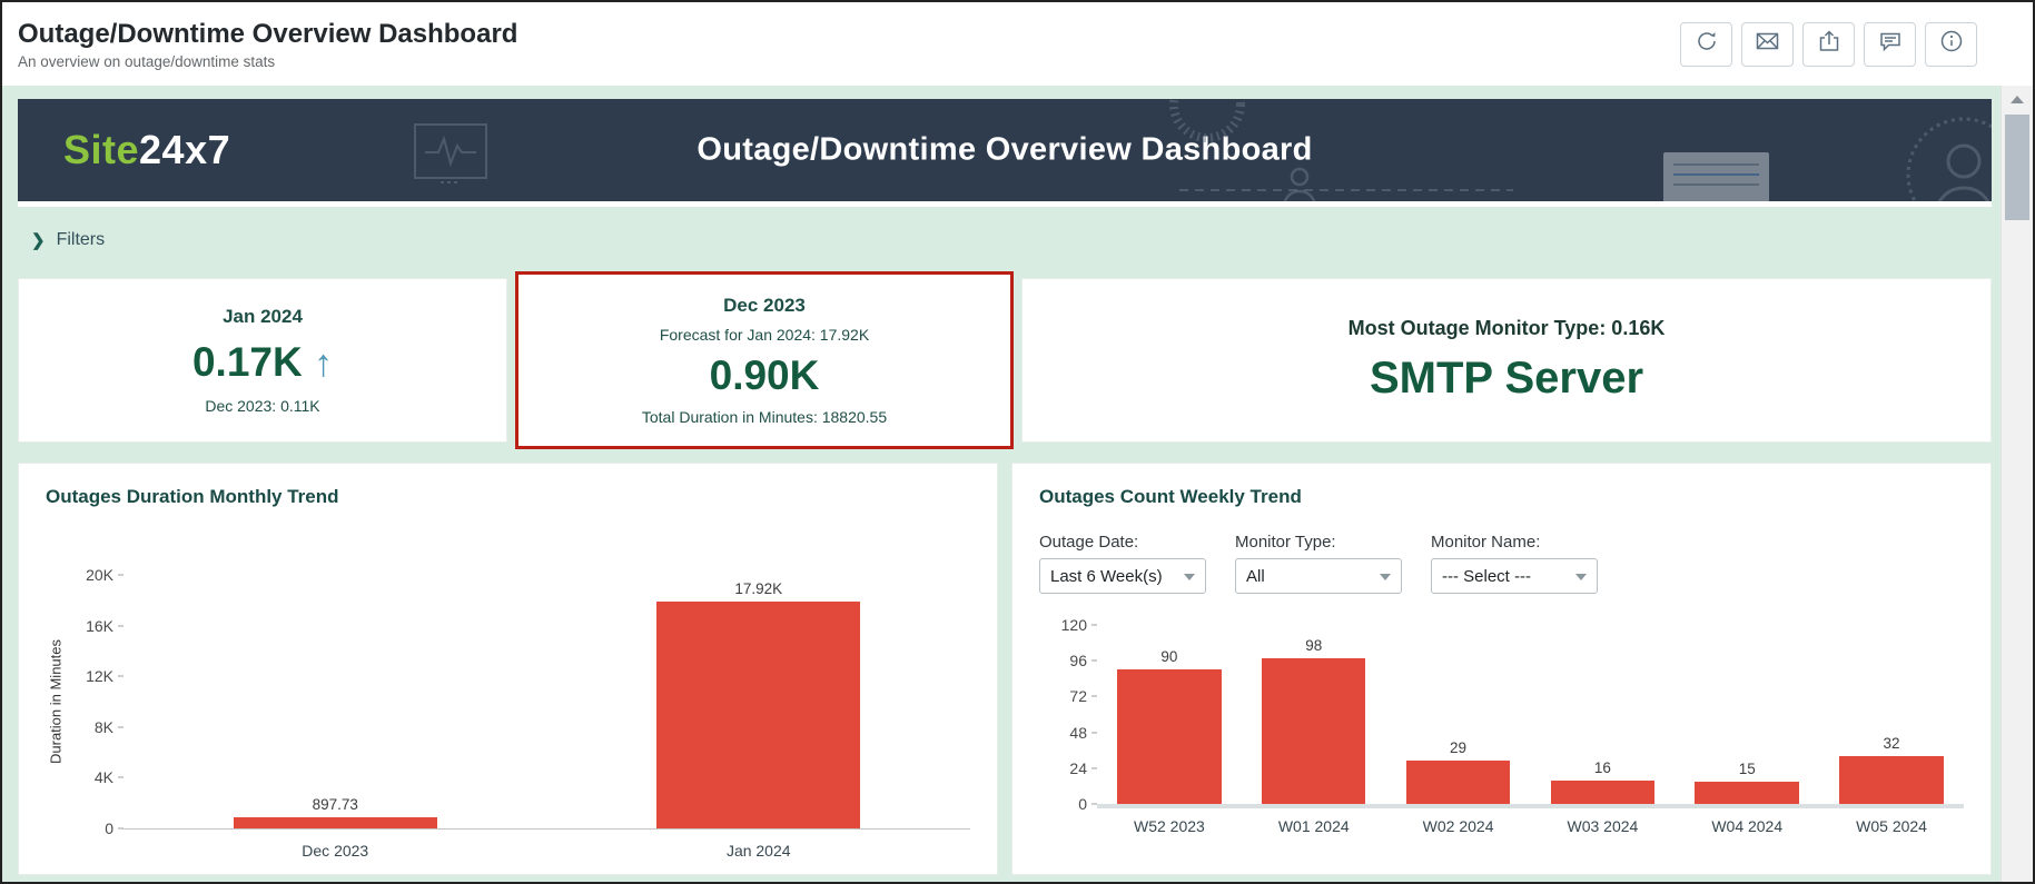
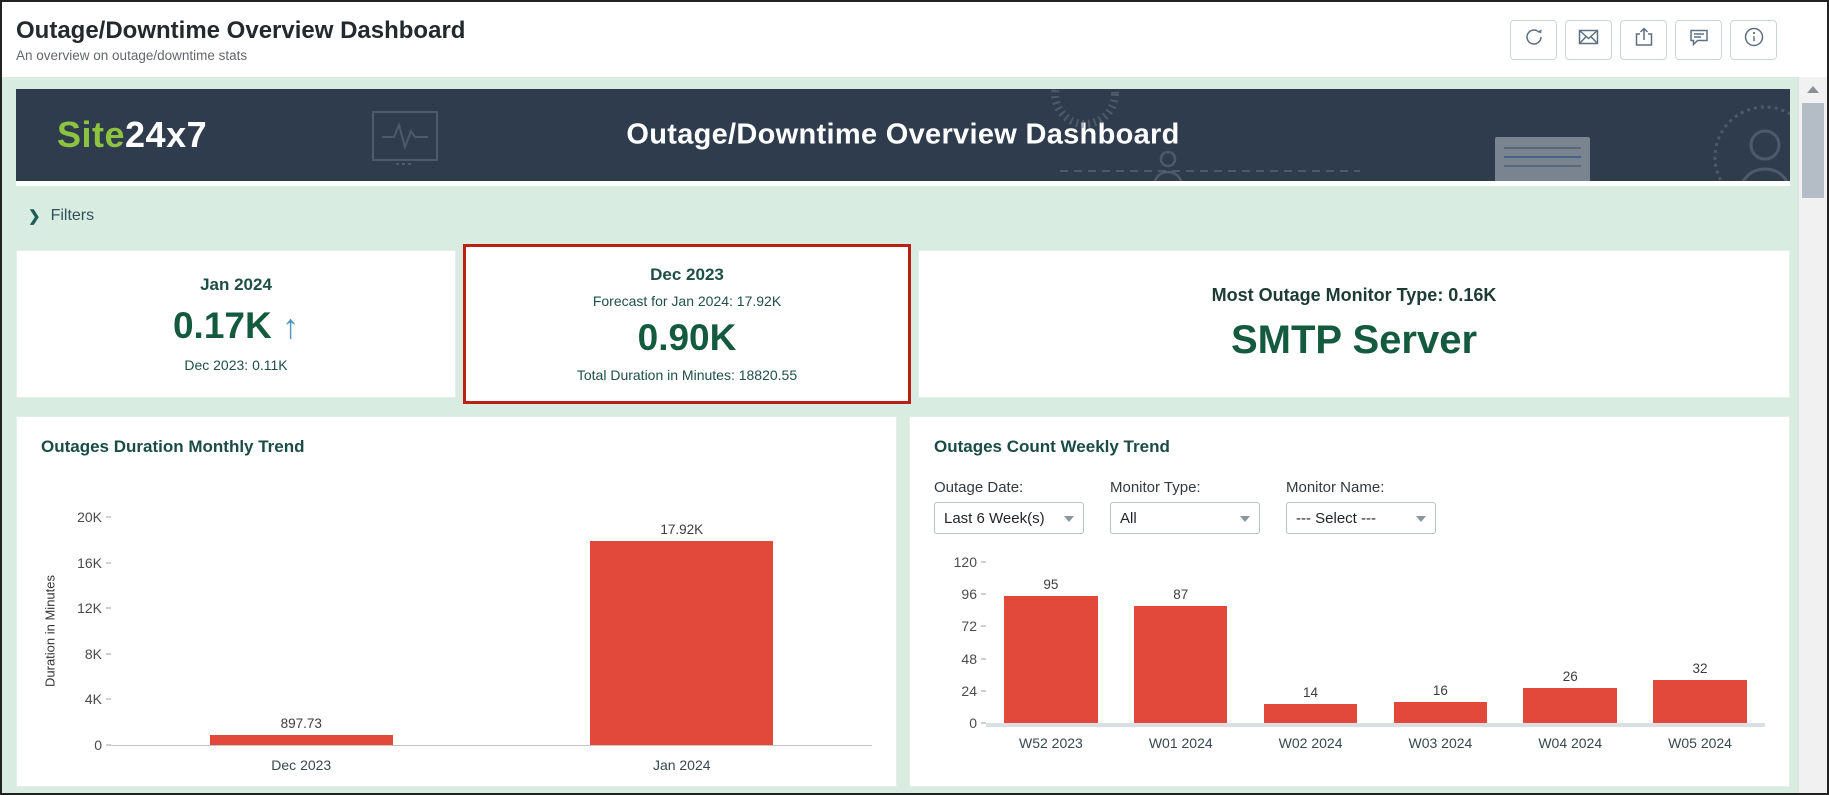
Outages Count Weekly Trend/W52 2023: 90 -> 95
Outages Count Weekly Trend/W01 2024: 98 -> 87
Outages Count Weekly Trend/W02 2024: 29 -> 14
Outages Count Weekly Trend/W04 2024: 15 -> 26
